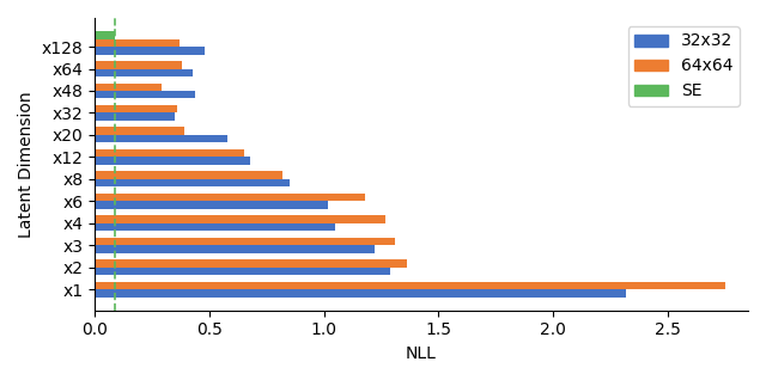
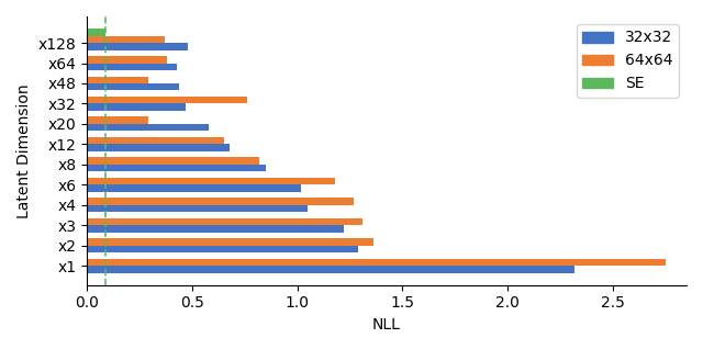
64x64/x32: 0.36 -> 0.76
32x32/x32: 0.35 -> 0.47
64x64/x20: 0.39 -> 0.29
